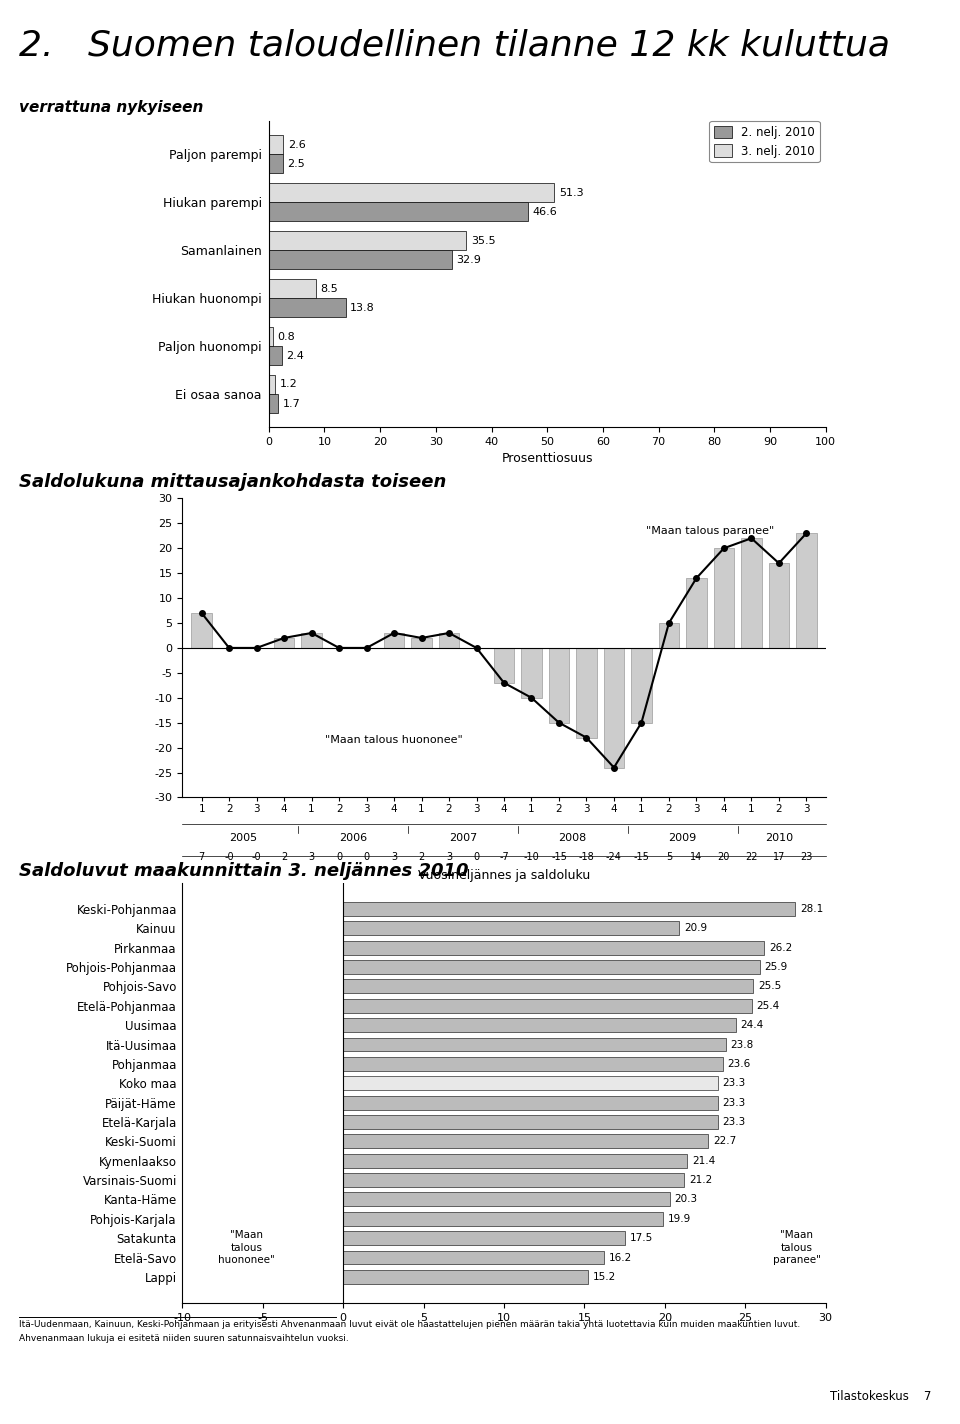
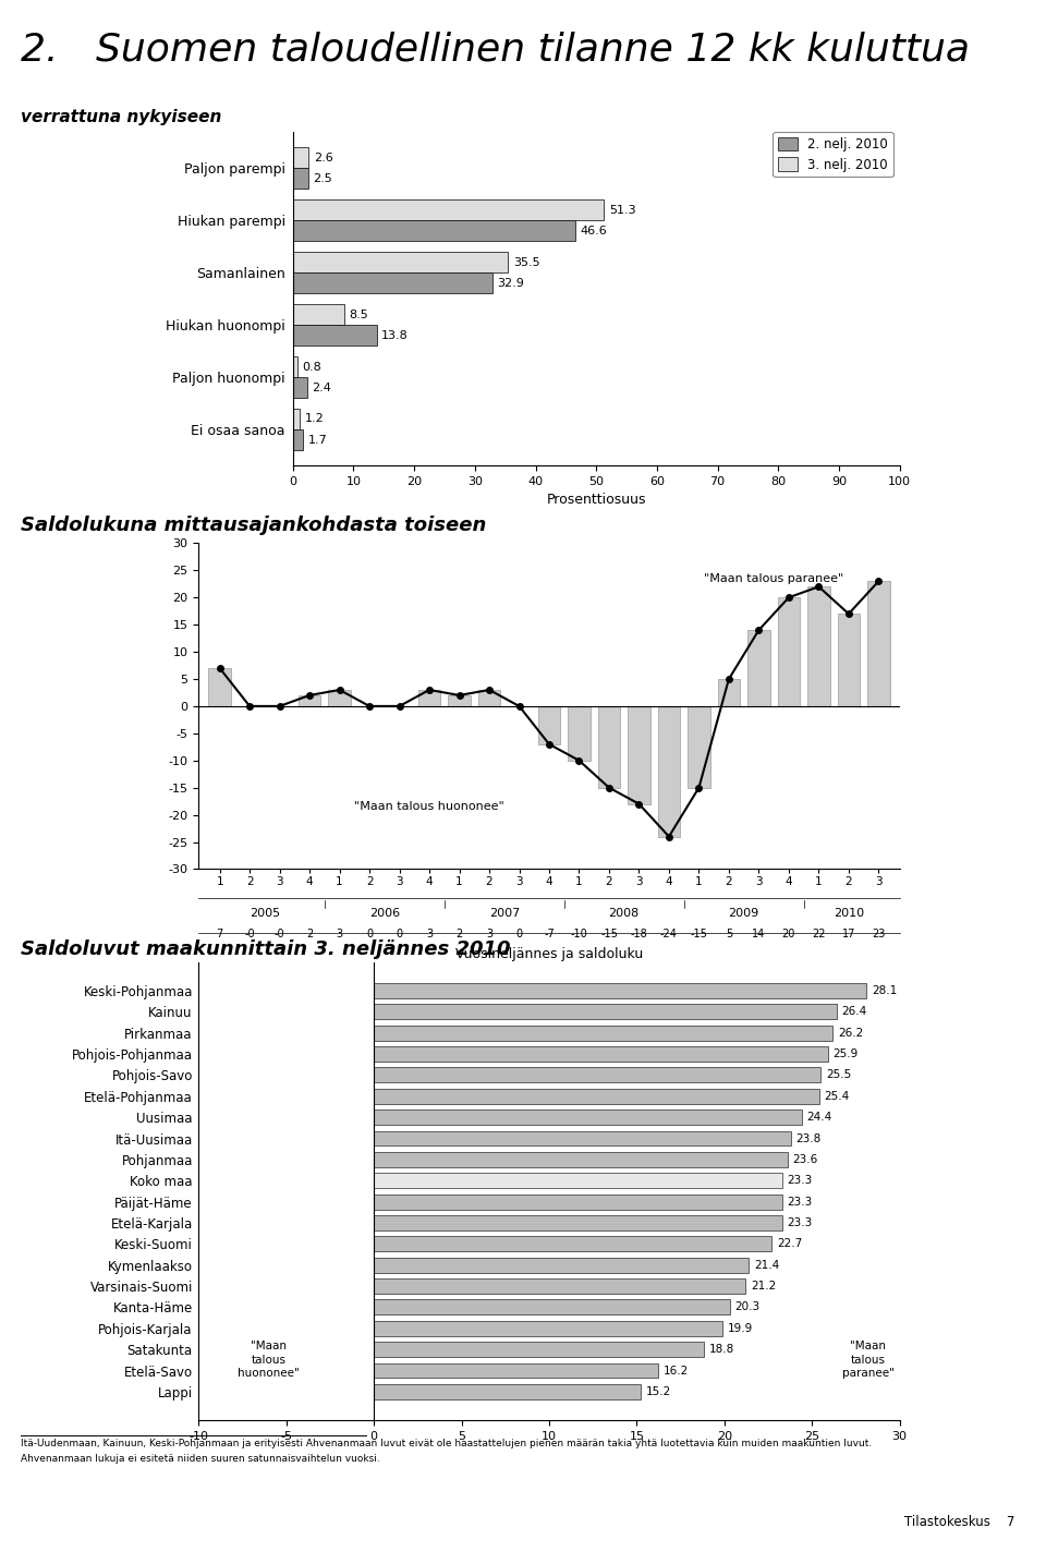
Kainuu: 20.9 -> 26.4
Satakunta: 17.5 -> 18.8
